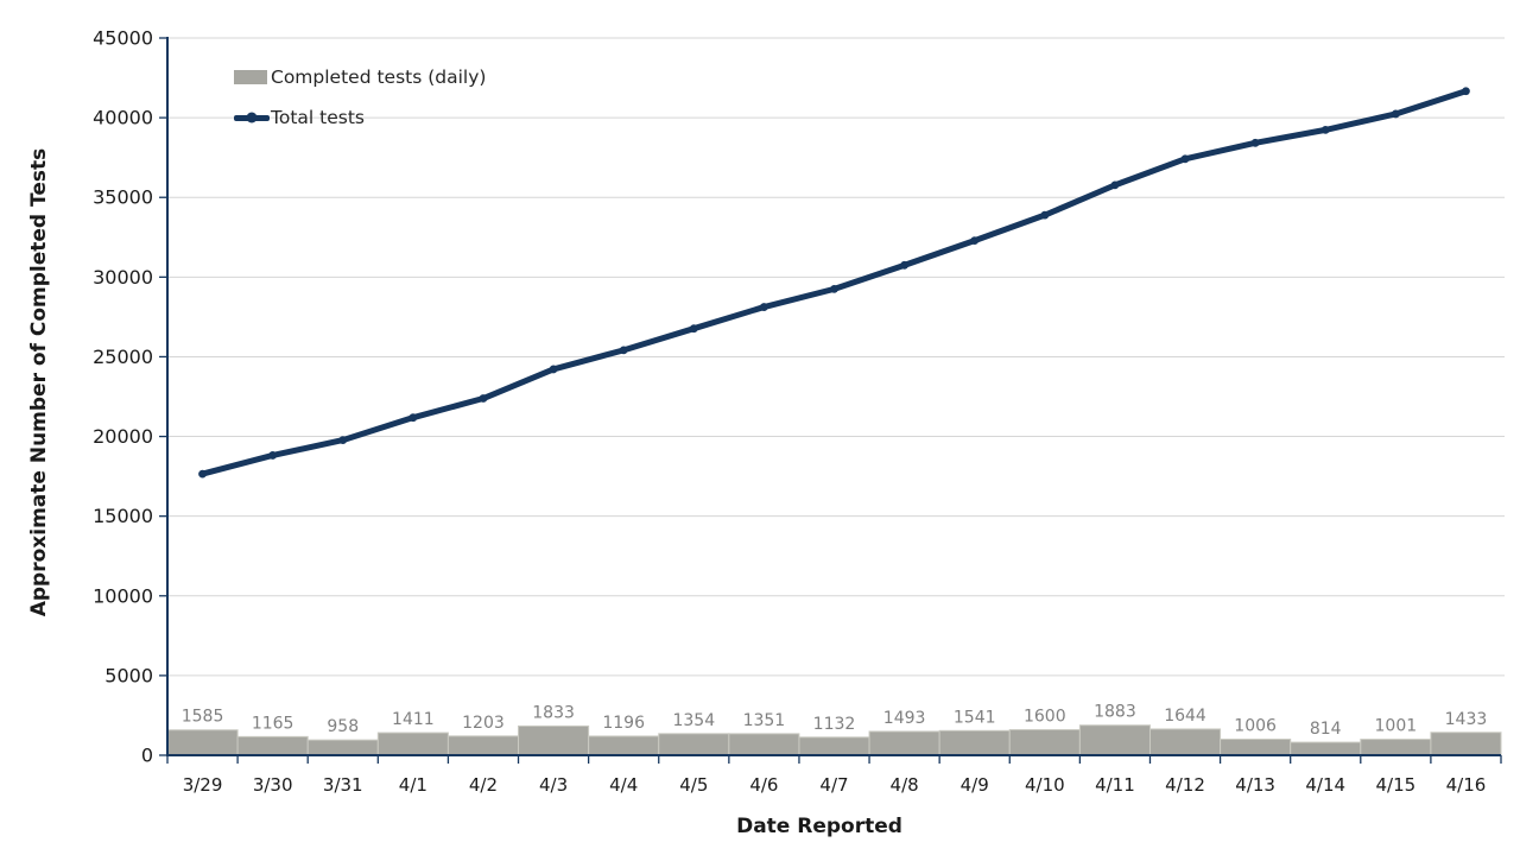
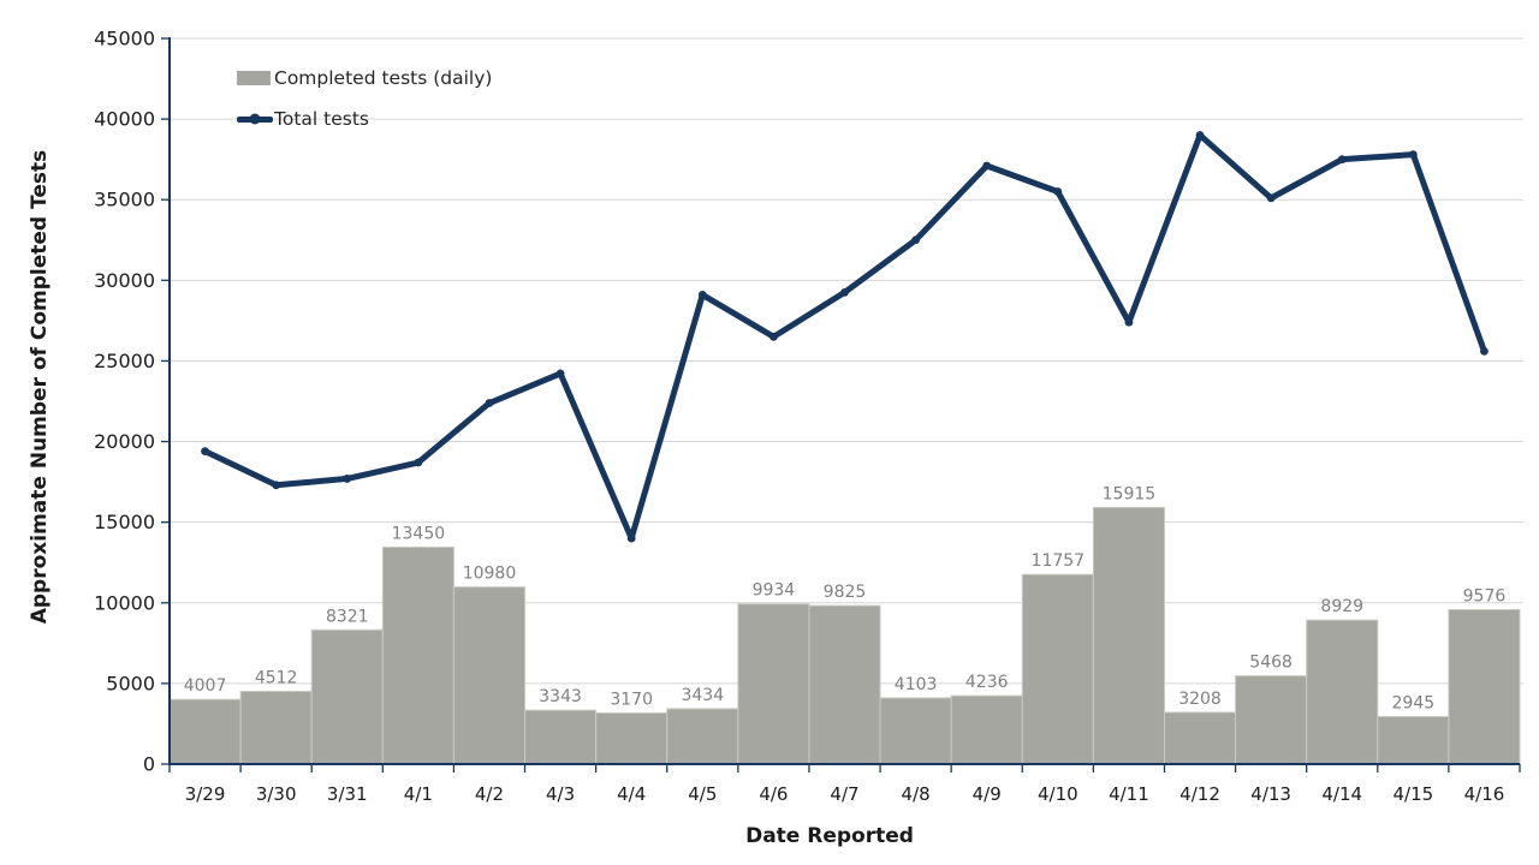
Completed tests (daily)/3/29: 1585 -> 4007
Total tests/3/29: 17600 -> 19400
Completed tests (daily)/3/30: 1165 -> 4512
Total tests/3/30: 18800 -> 17300
Completed tests (daily)/3/31: 958 -> 8321
Total tests/3/31: 19800 -> 17700
Completed tests (daily)/4/1: 1411 -> 13450
Total tests/4/1: 21200 -> 18700
Completed tests (daily)/4/2: 1203 -> 10980
Completed tests (daily)/4/3: 1833 -> 3343
Completed tests (daily)/4/4: 1196 -> 3170
Total tests/4/4: 25400 -> 14000
Completed tests (daily)/4/5: 1354 -> 3434
Total tests/4/5: 26800 -> 29100
Completed tests (daily)/4/6: 1351 -> 9934
Total tests/4/6: 28100 -> 26500
Completed tests (daily)/4/7: 1132 -> 9825
Completed tests (daily)/4/8: 1493 -> 4103
Total tests/4/8: 30700 -> 32500
Completed tests (daily)/4/9: 1541 -> 4236
Total tests/4/9: 32300 -> 37100
Completed tests (daily)/4/10: 1600 -> 11757
Total tests/4/10: 33900 -> 35500
Completed tests (daily)/4/11: 1883 -> 15915
Total tests/4/11: 35800 -> 27400
Completed tests (daily)/4/12: 1644 -> 3208
Total tests/4/12: 37400 -> 39000
Completed tests (daily)/4/13: 1006 -> 5468
Total tests/4/13: 38400 -> 35100
Completed tests (daily)/4/14: 814 -> 8929
Total tests/4/14: 39200 -> 37500
Completed tests (daily)/4/15: 1001 -> 2945
Total tests/4/15: 40200 -> 37800
Completed tests (daily)/4/16: 1433 -> 9576
Total tests/4/16: 41700 -> 25600
